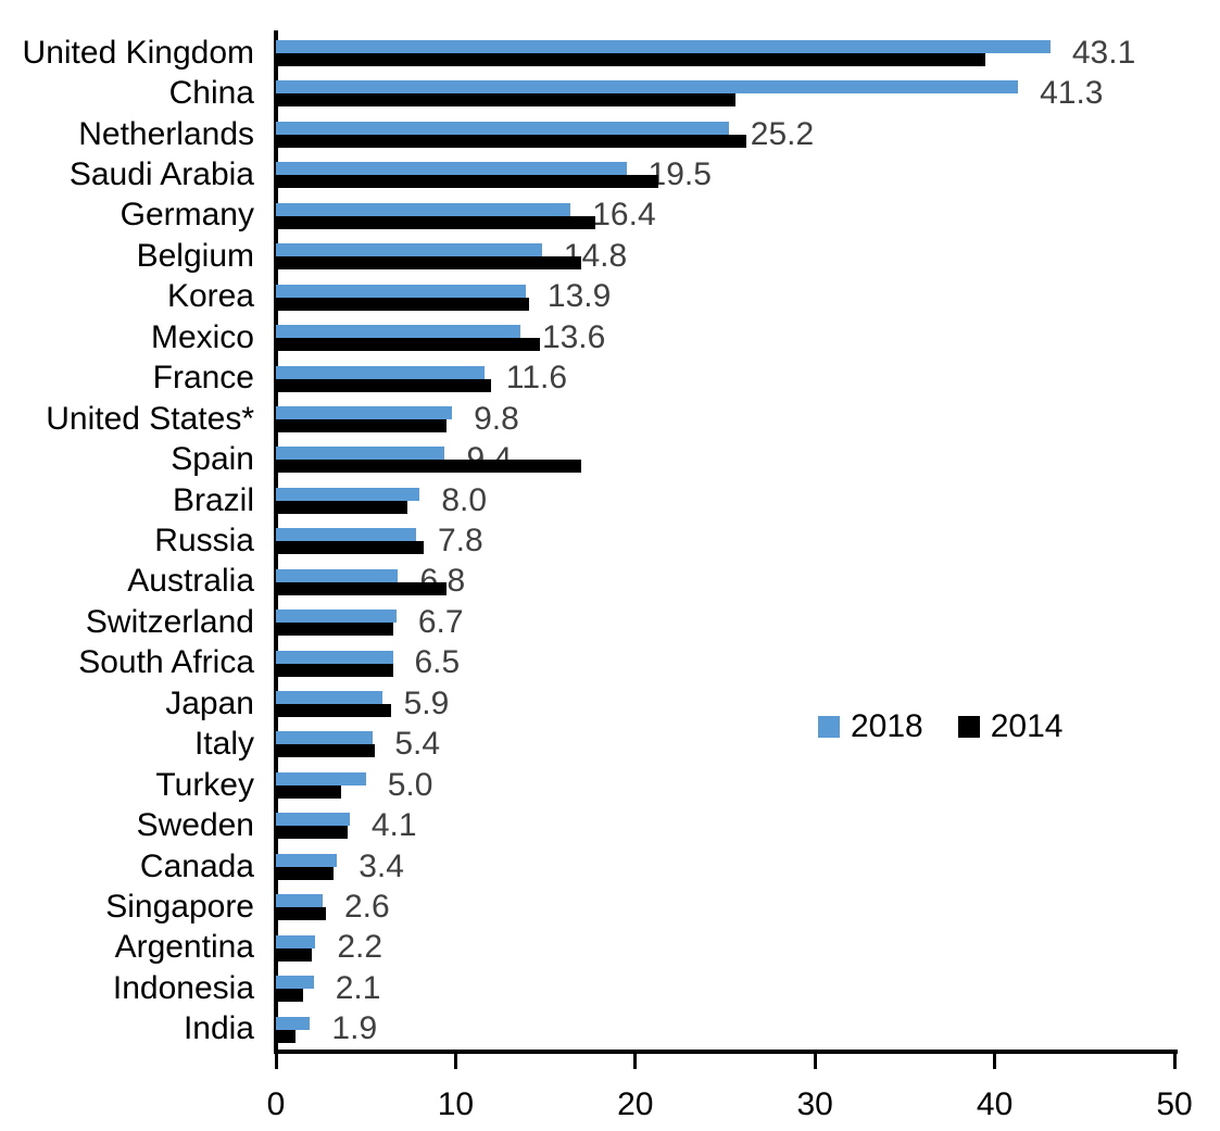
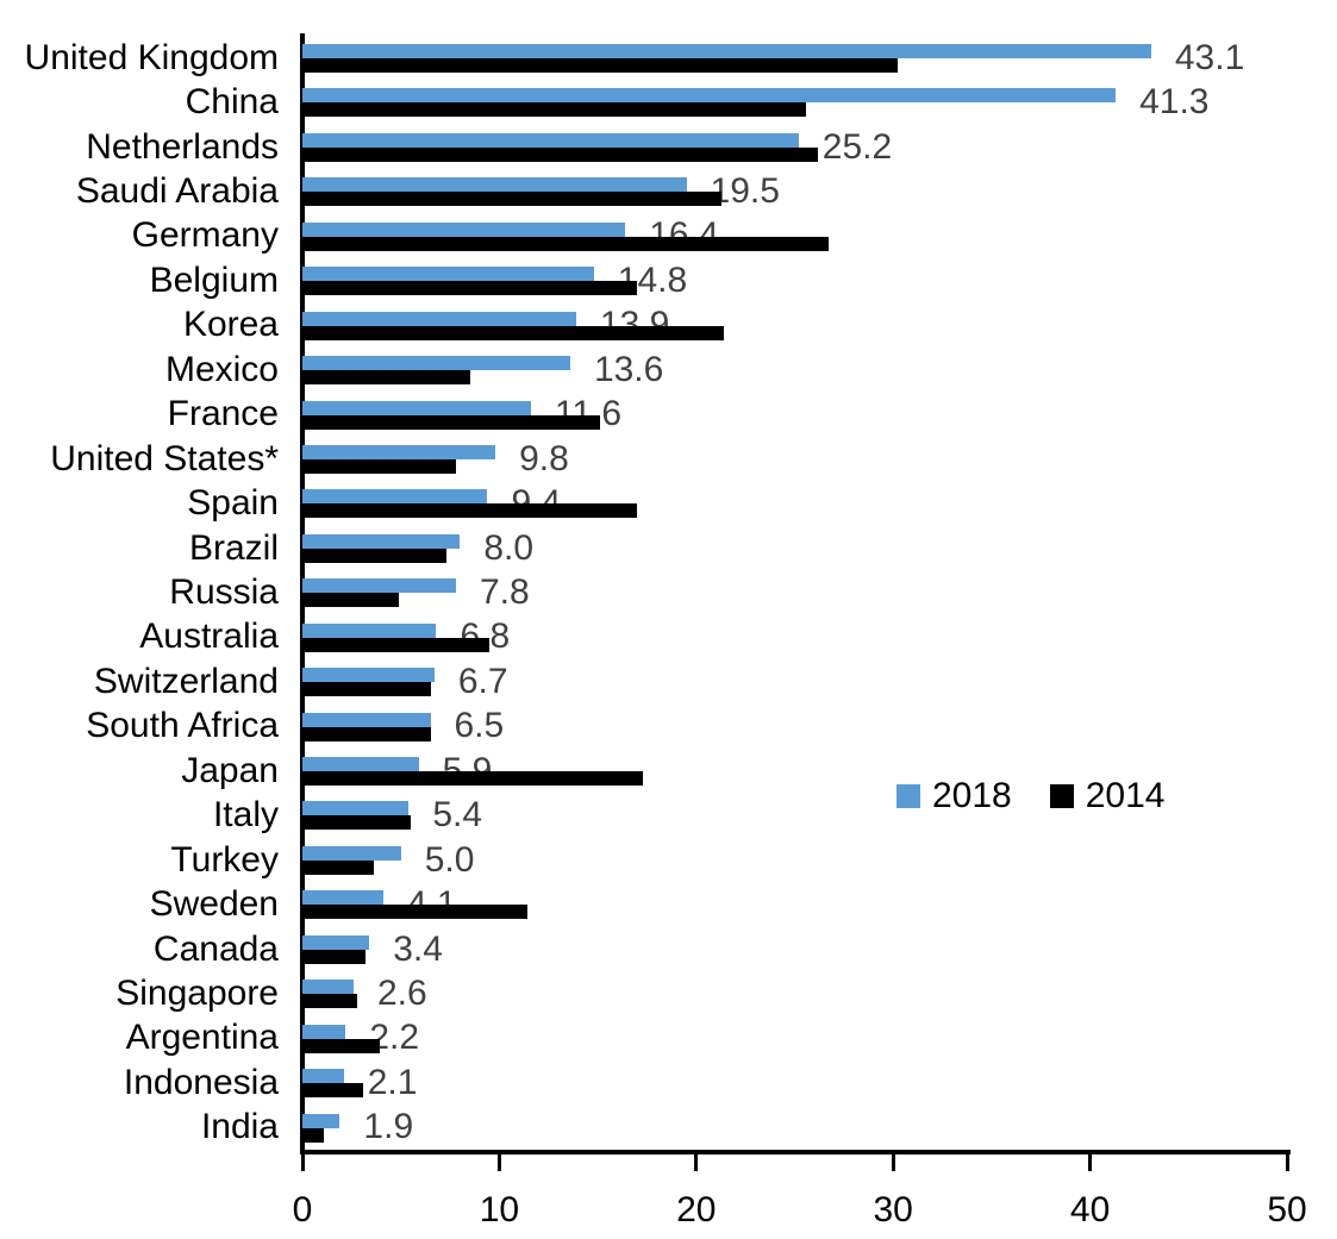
2014/United Kingdom: 39.5 -> 30.2
2014/Germany: 17.8 -> 26.7
2014/Korea: 14.1 -> 21.4
2014/Mexico: 14.7 -> 8.5
2014/France: 12.0 -> 15.1
2014/United States*: 9.5 -> 7.8
2014/Russia: 8.2 -> 4.9
2014/Japan: 6.4 -> 17.3
2014/Sweden: 4.0 -> 11.4
2014/Argentina: 2.0 -> 3.9
2014/Indonesia: 1.5 -> 3.1
